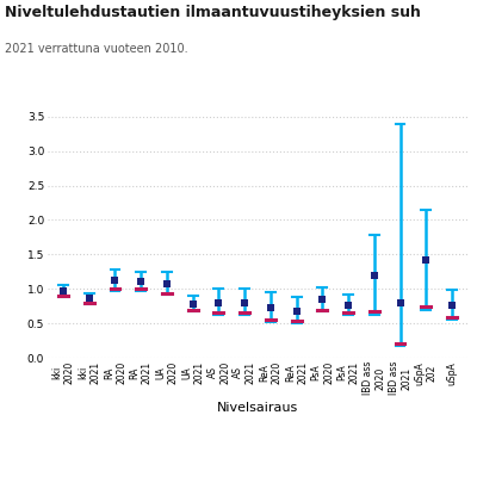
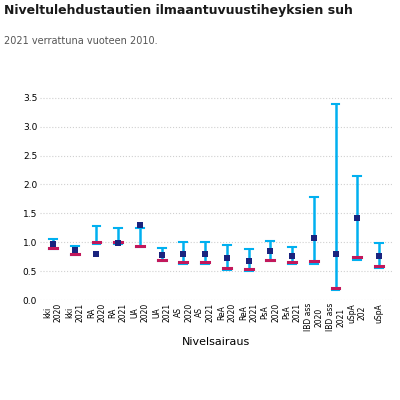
RA 2020: 1.12 -> 0.80
RA 2021: 1.10 -> 0.98
UA 2020: 1.08 -> 1.30
IBD ass 2020: 1.20 -> 1.08
